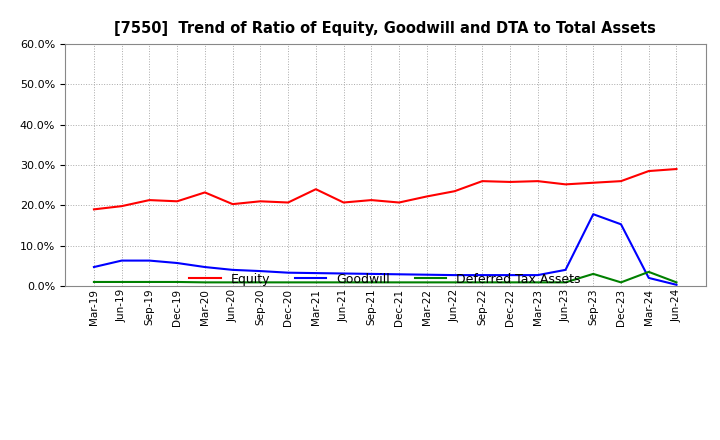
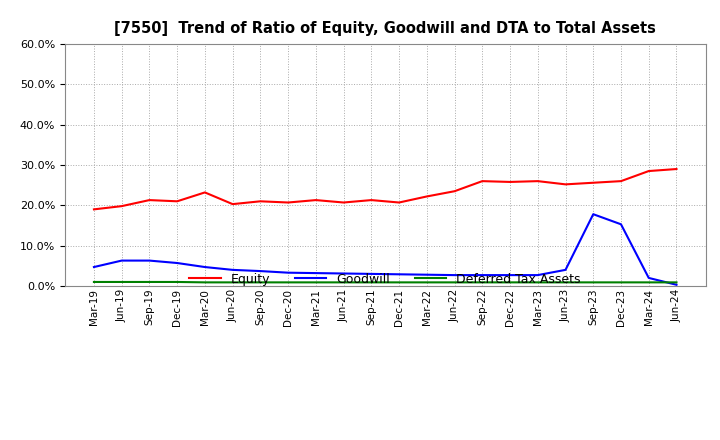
Equity/Mar-21: 24.0% -> 21.3%
Deferred Tax Assets/Sep-23: 3.0% -> 0.9%
Deferred Tax Assets/Mar-24: 3.5% -> 0.9%
